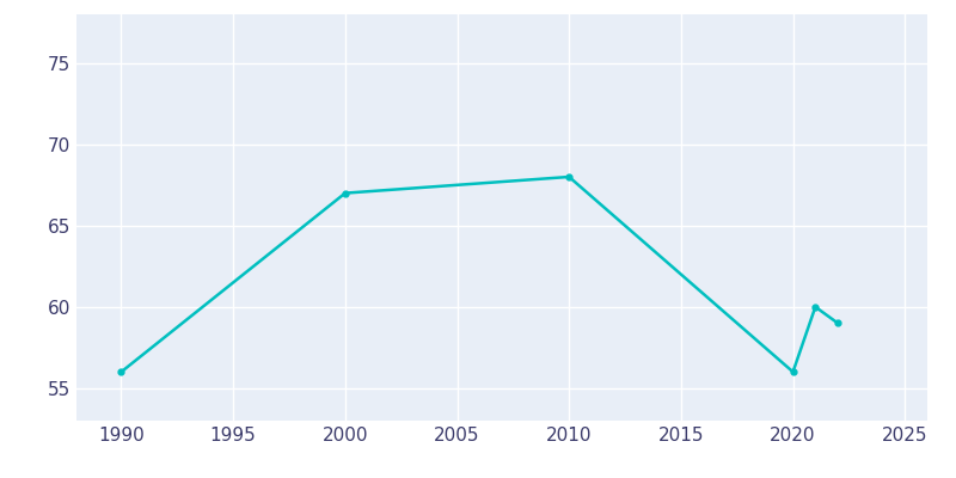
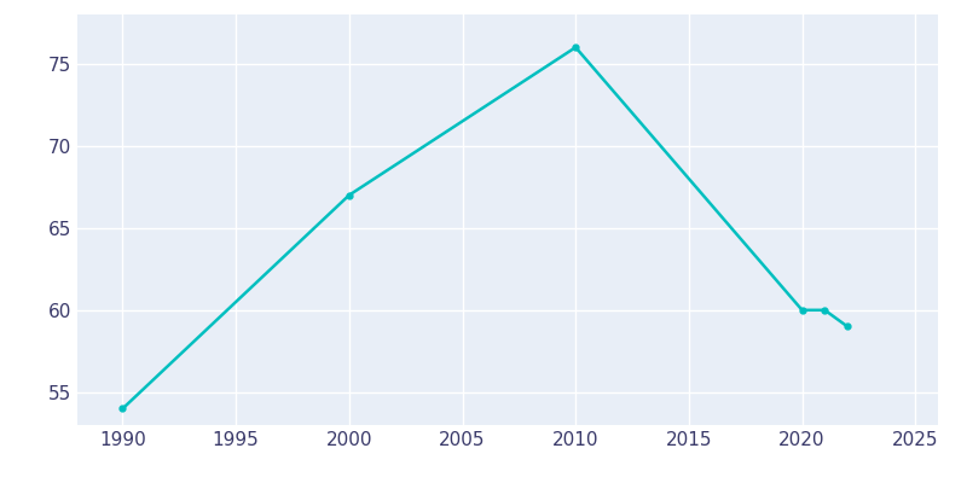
1990: 56 -> 54
2010: 68 -> 76
2020: 56 -> 60
